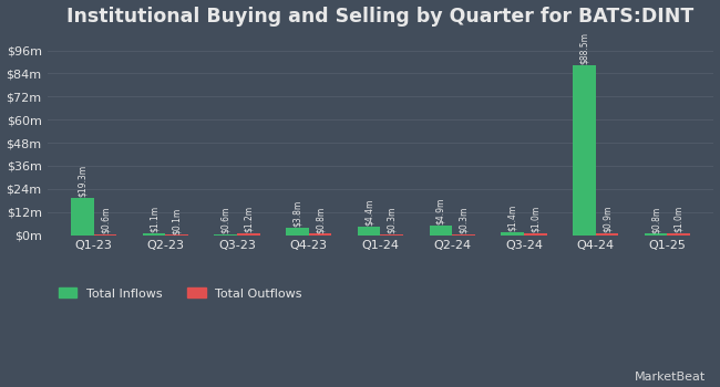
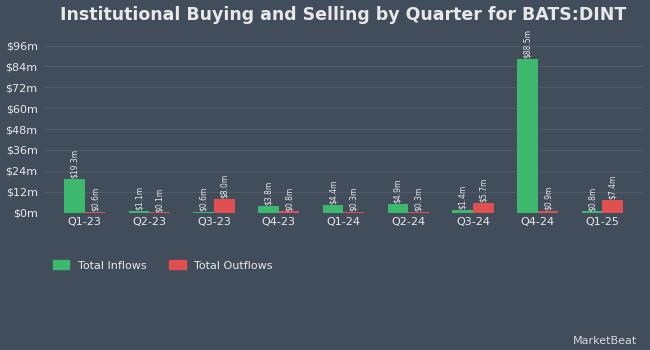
Total Outflows/Q3-23: $1.2m -> $8.0m
Total Outflows/Q3-24: $1.0m -> $5.7m
Total Outflows/Q1-25: $1.0m -> $7.4m
